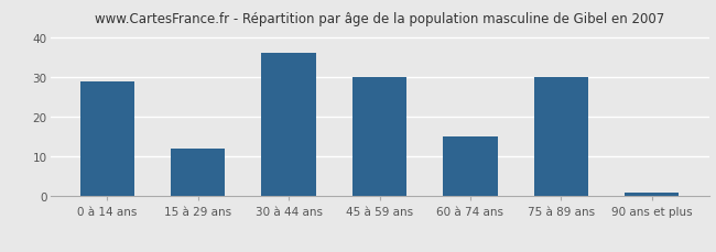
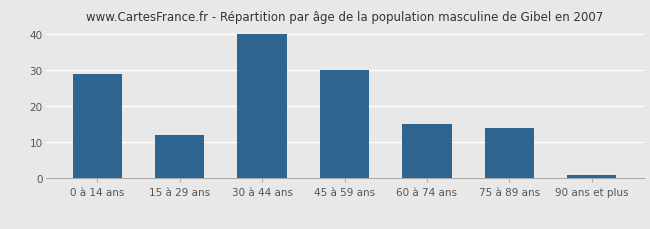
30 à 44 ans: 36 -> 40
75 à 89 ans: 30 -> 14
